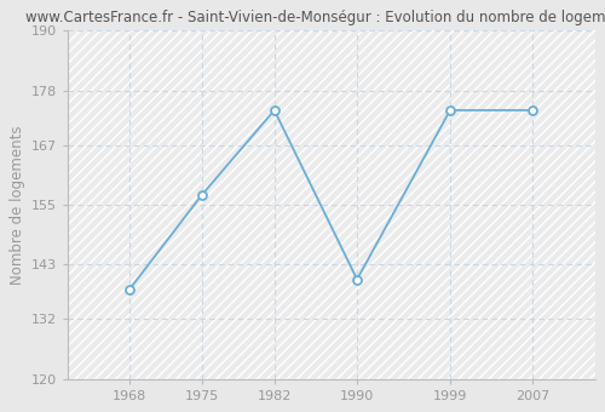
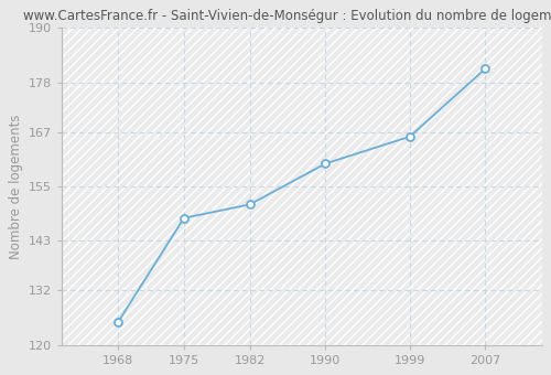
1968: 138 -> 125
1975: 157 -> 148
1982: 174 -> 151
1990: 140 -> 160
1999: 174 -> 166
2007: 174 -> 181
